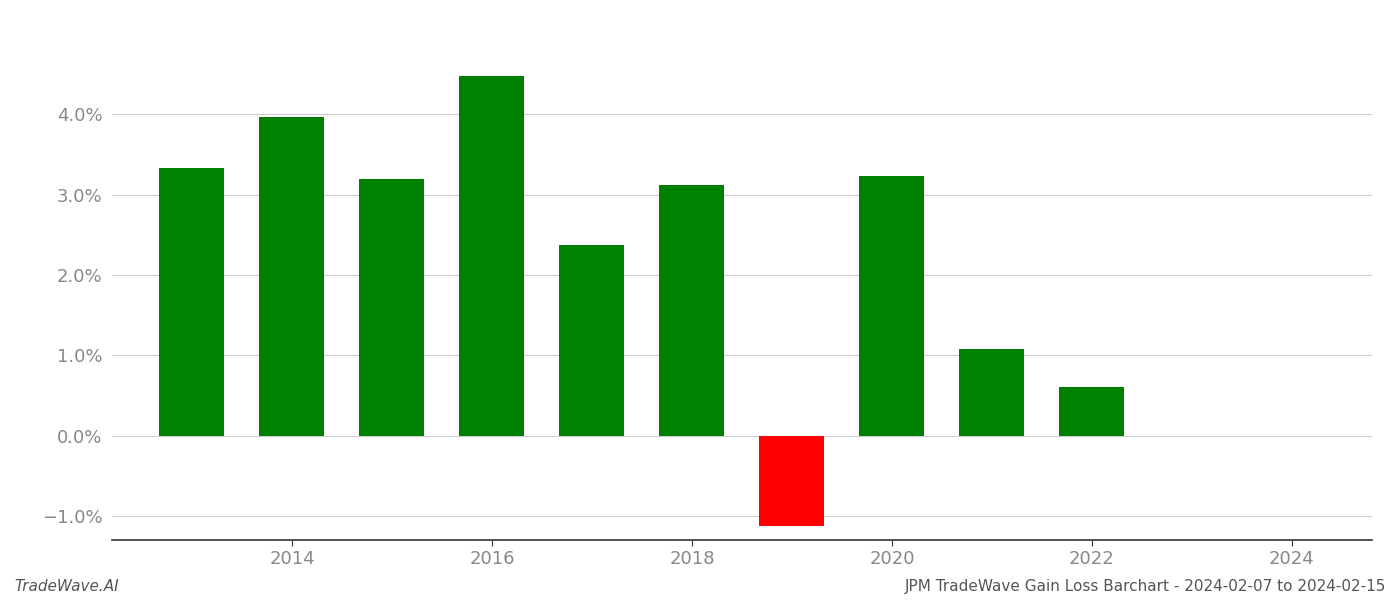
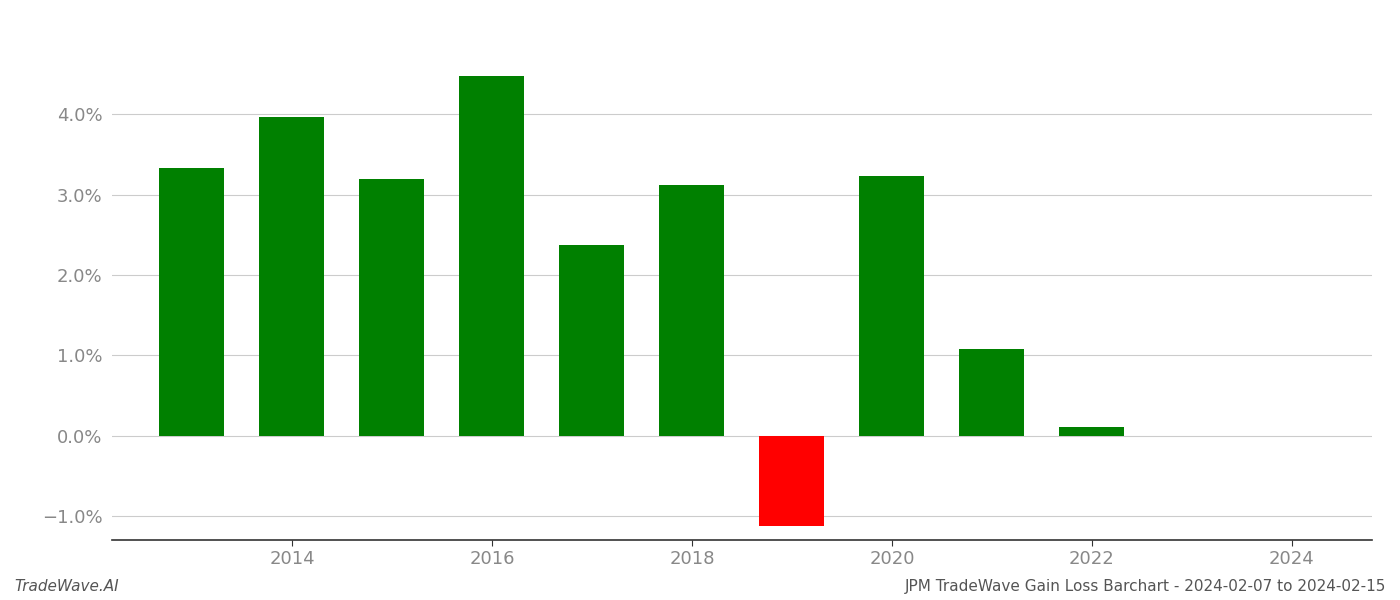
2022: 0.60% -> 0.11%
